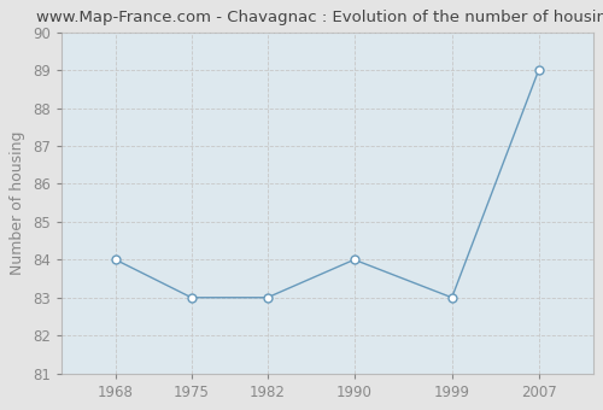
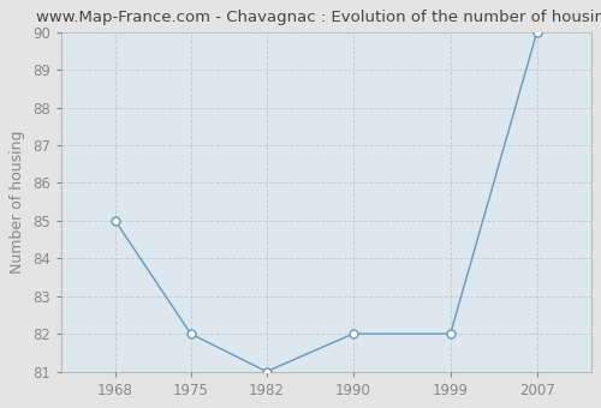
1968: 84 -> 85
1975: 83 -> 82
1982: 83 -> 81
1990: 84 -> 82
1999: 83 -> 82
2007: 89 -> 90
